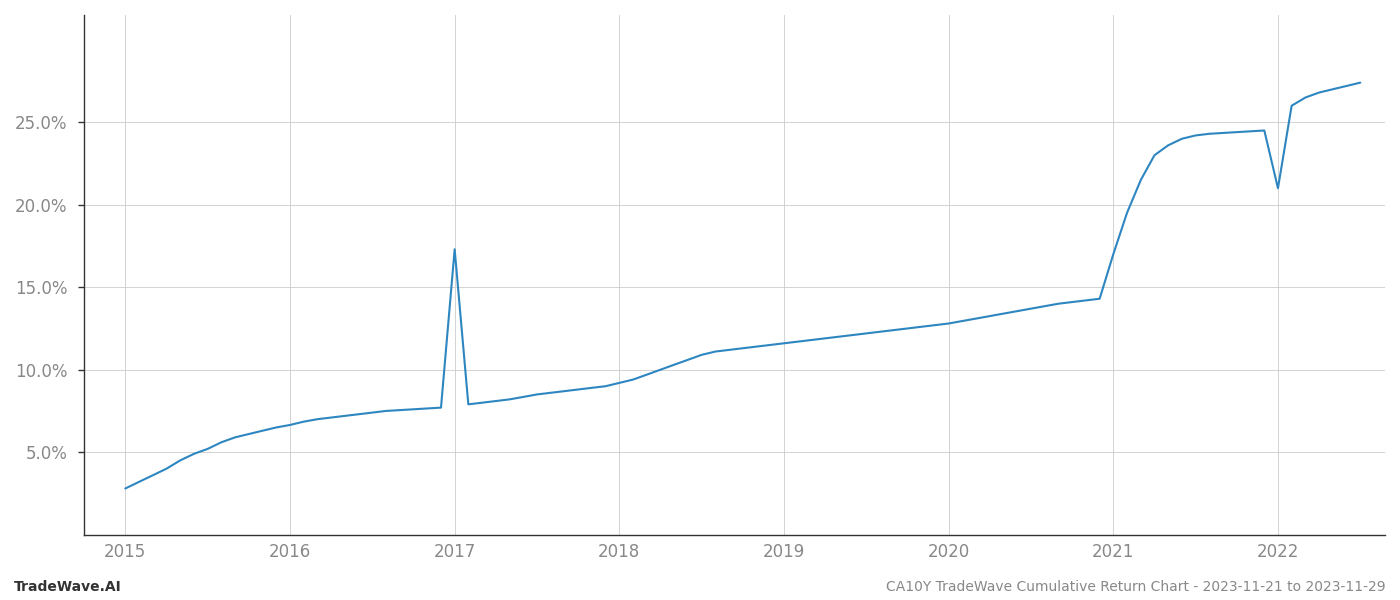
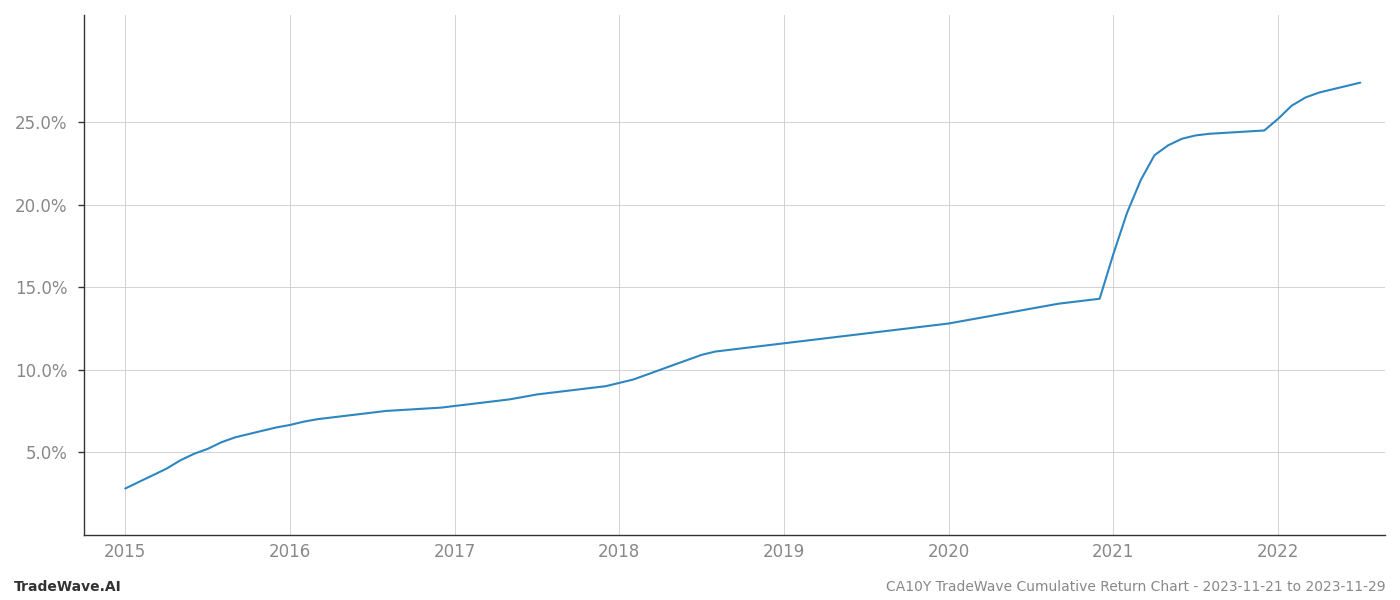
2017: 17.3% -> 7.8%
2022: 21.0% -> 25.2%
